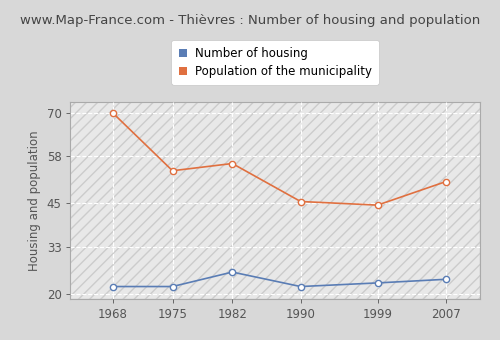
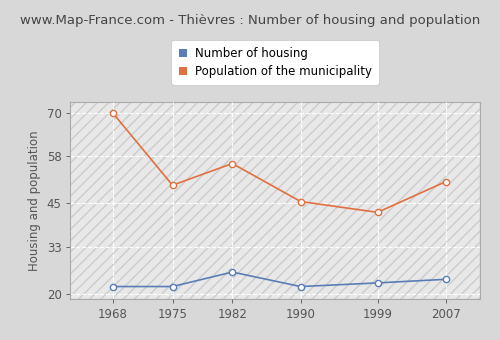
Population of the municipality/1975: 54.0 -> 50.0
Population of the municipality/1999: 44.5 -> 42.5
